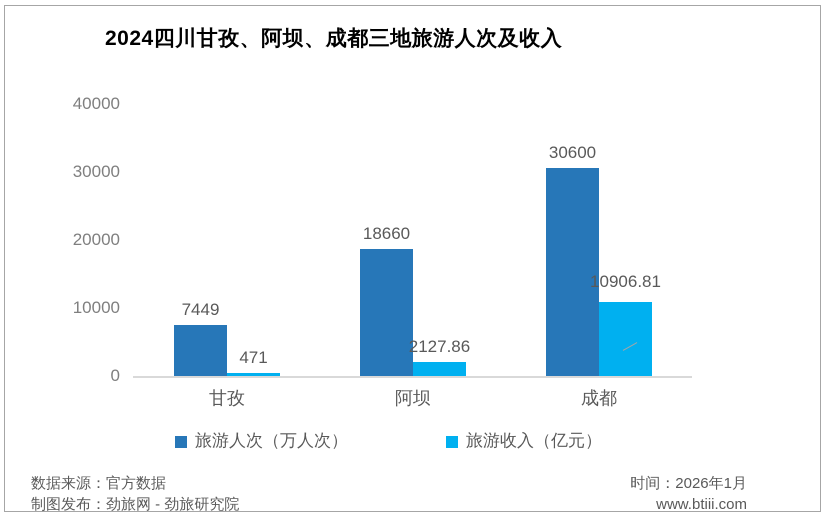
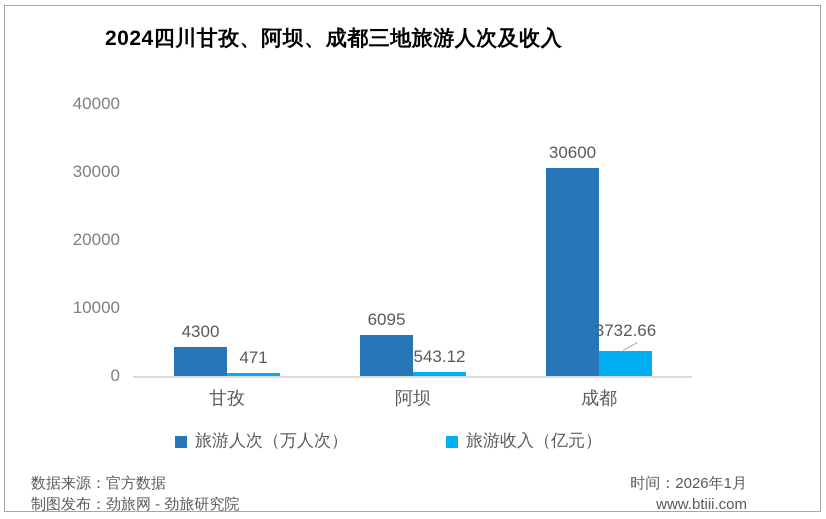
旅游人次（万人次）/甘孜: 7449 -> 4300
旅游人次（万人次）/阿坝: 18660 -> 6095
旅游收入（亿元）/阿坝: 2127.86 -> 543.12
旅游收入（亿元）/成都: 10906.81 -> 3732.66
